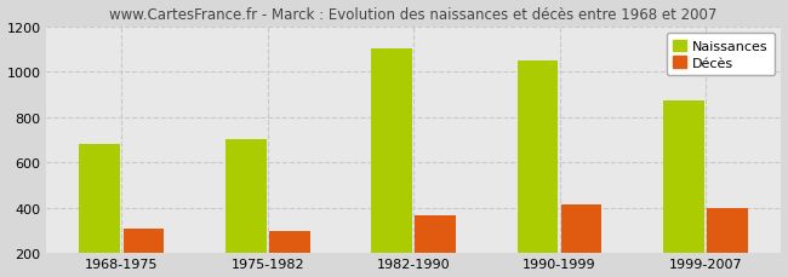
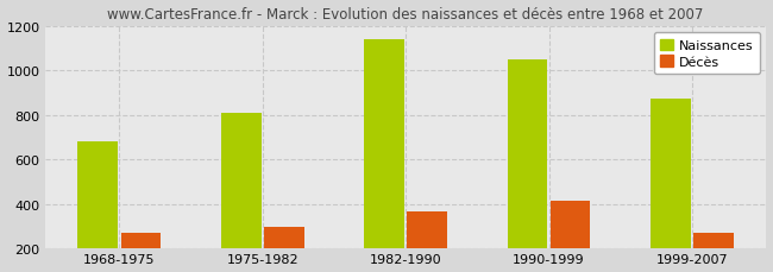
Décès/1968-1975: 310 -> 270
Naissances/1975-1982: 700 -> 810
Naissances/1982-1990: 1100 -> 1140
Décès/1999-2007: 400 -> 270
